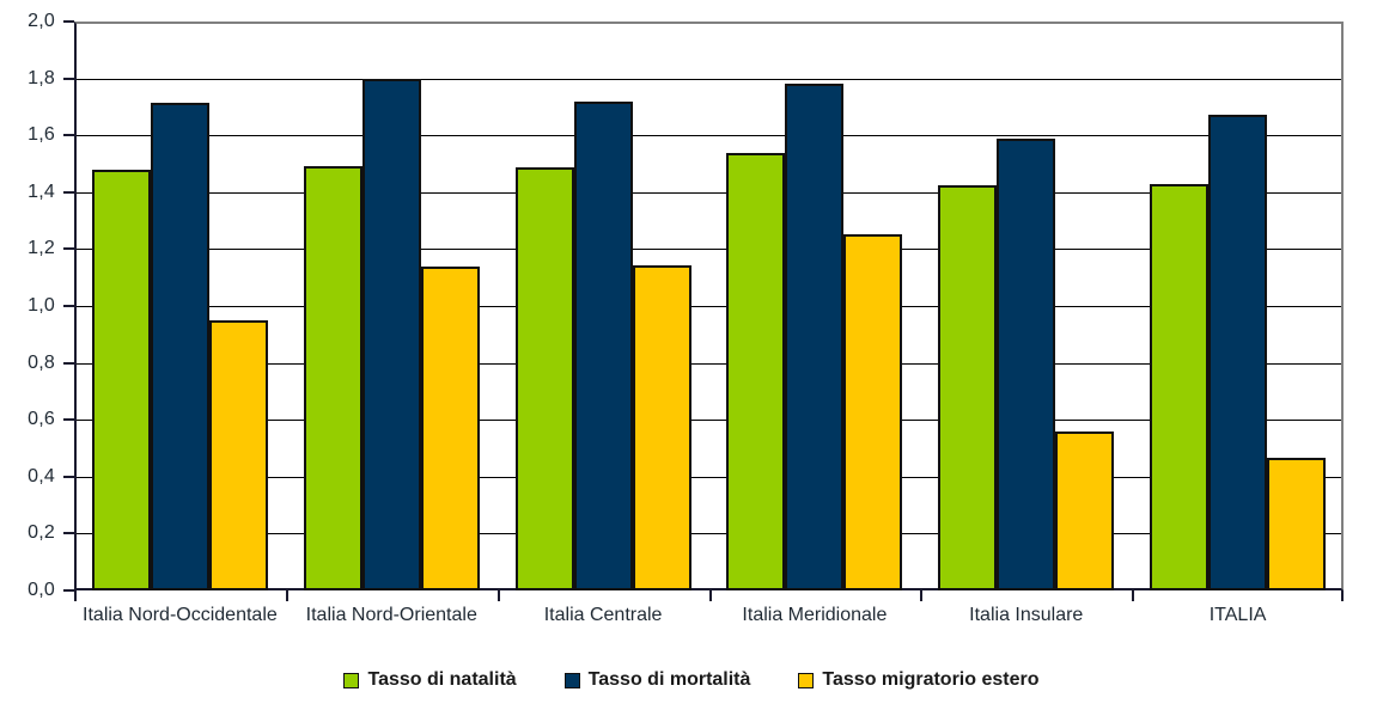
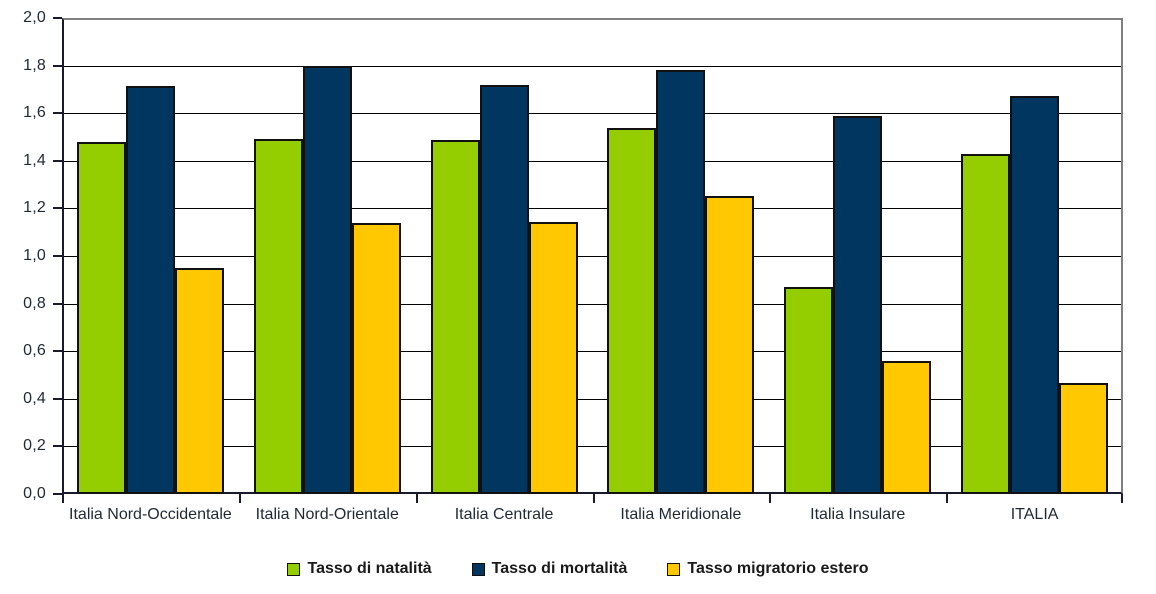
Tasso di natalità/Italia Insulare: 1,42 -> 0,86
